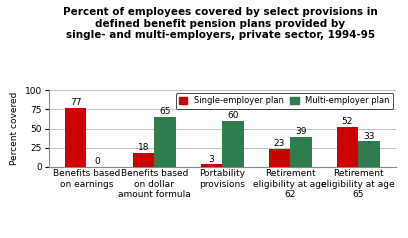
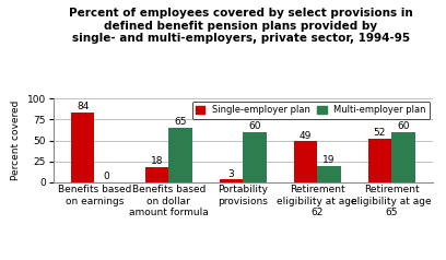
Single-employer plan/Benefits based on earnings: 77 -> 84
Single-employer plan/Retirement eligibility at age 62: 23 -> 49
Multi-employer plan/Retirement eligibility at age 62: 39 -> 19
Multi-employer plan/Retirement eligibility at age 65: 33 -> 60
